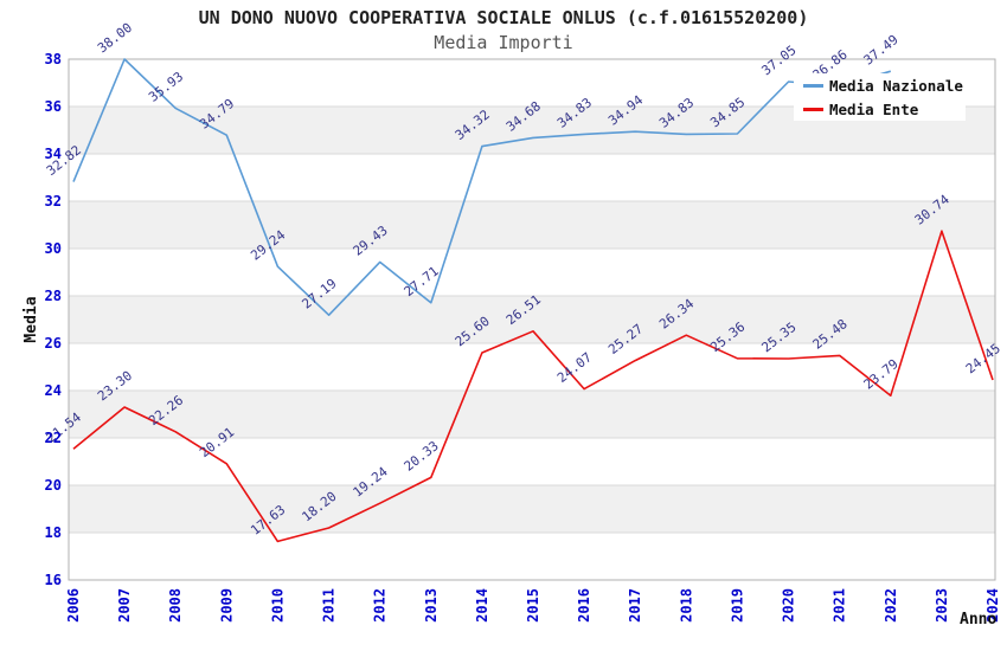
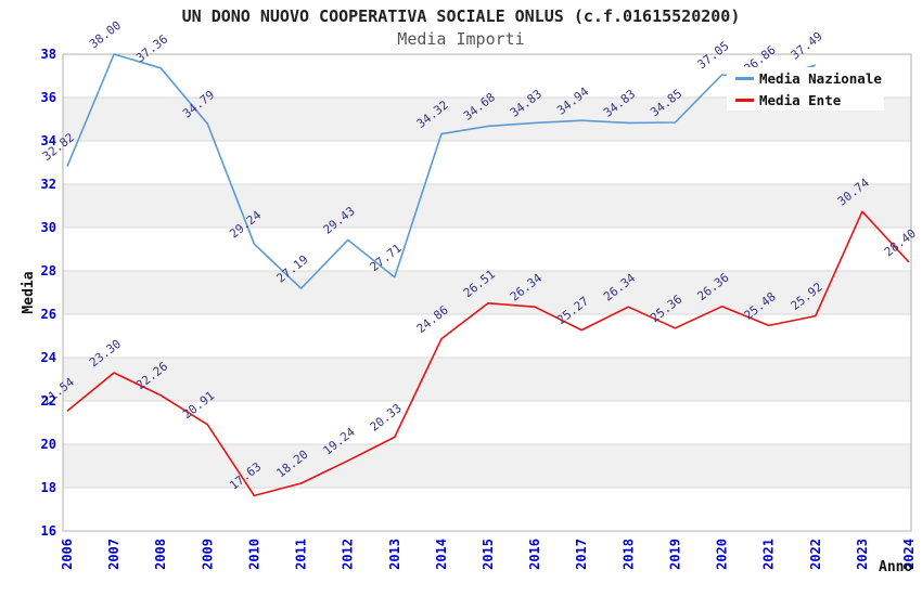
Media Nazionale/2008: 35.93 -> 37.36
Media Ente/2014: 25.60 -> 24.86
Media Ente/2016: 24.07 -> 26.34
Media Ente/2020: 25.35 -> 26.36
Media Ente/2022: 23.79 -> 25.92
Media Ente/2024: 24.45 -> 28.40
